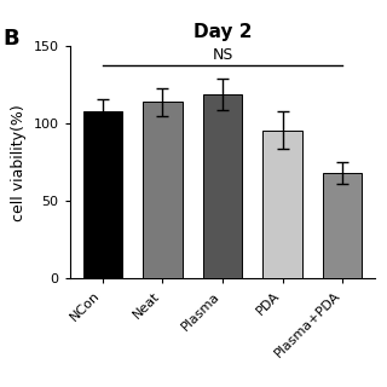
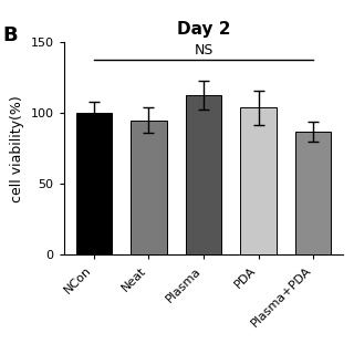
NCon: 108 -> 100
Neat: 114 -> 95
Plasma: 119 -> 113
PDA: 96 -> 104
Plasma+PDA: 68 -> 87
